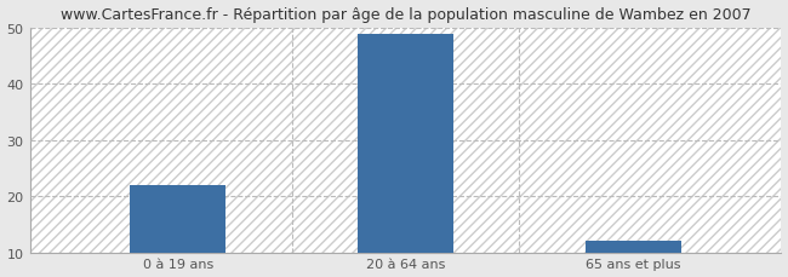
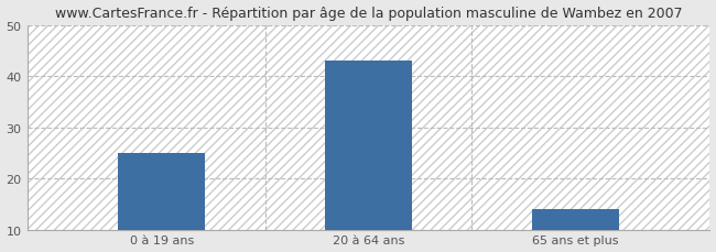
0 à 19 ans: 22 -> 25
20 à 64 ans: 49 -> 43
65 ans et plus: 12 -> 14
